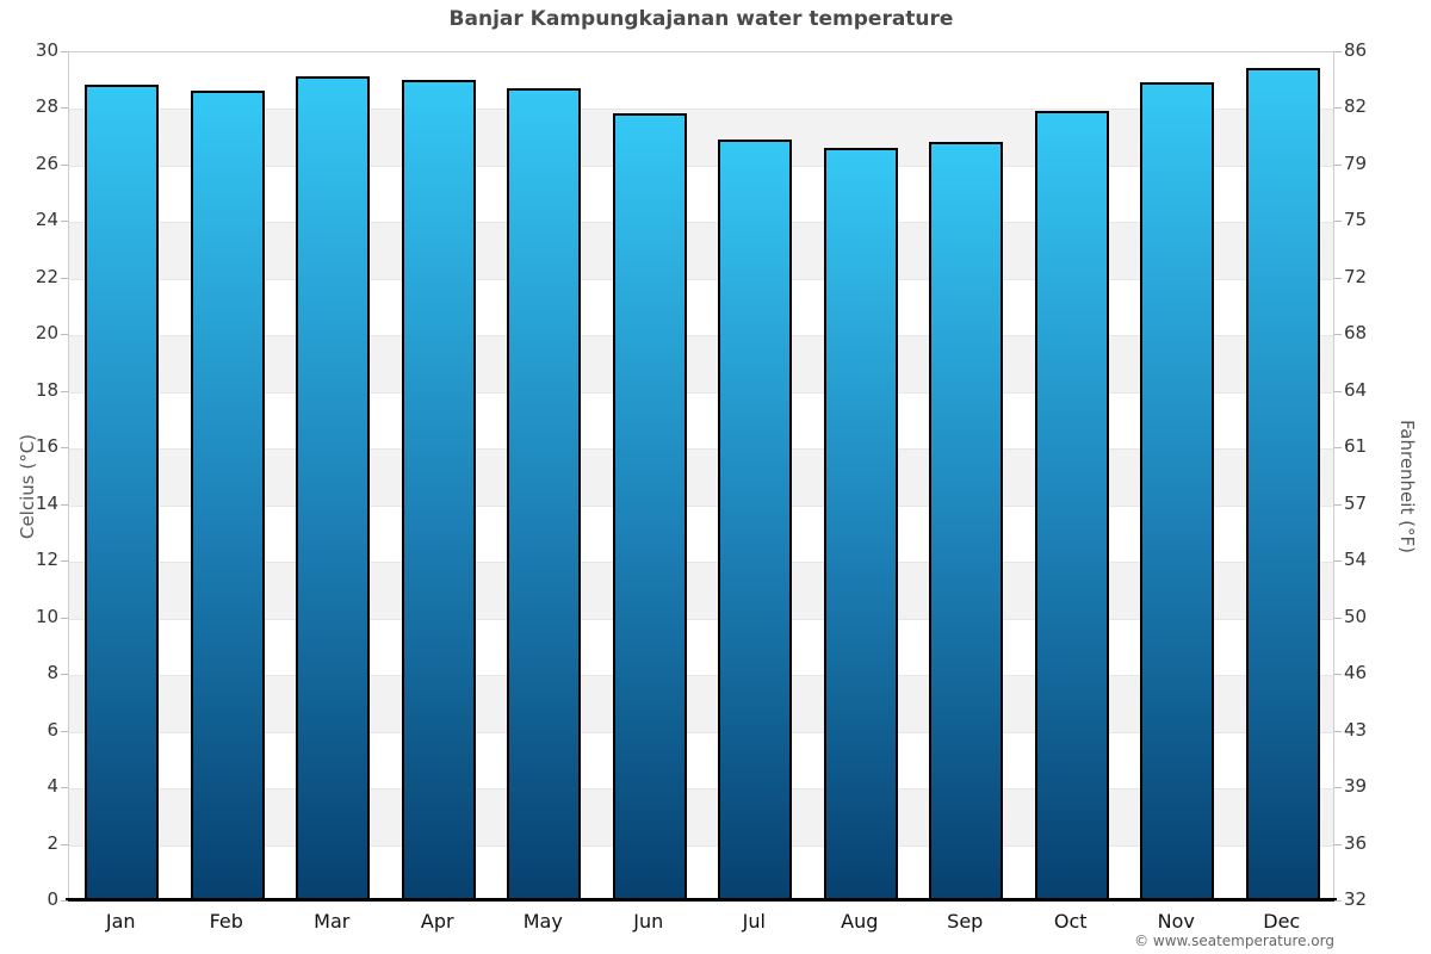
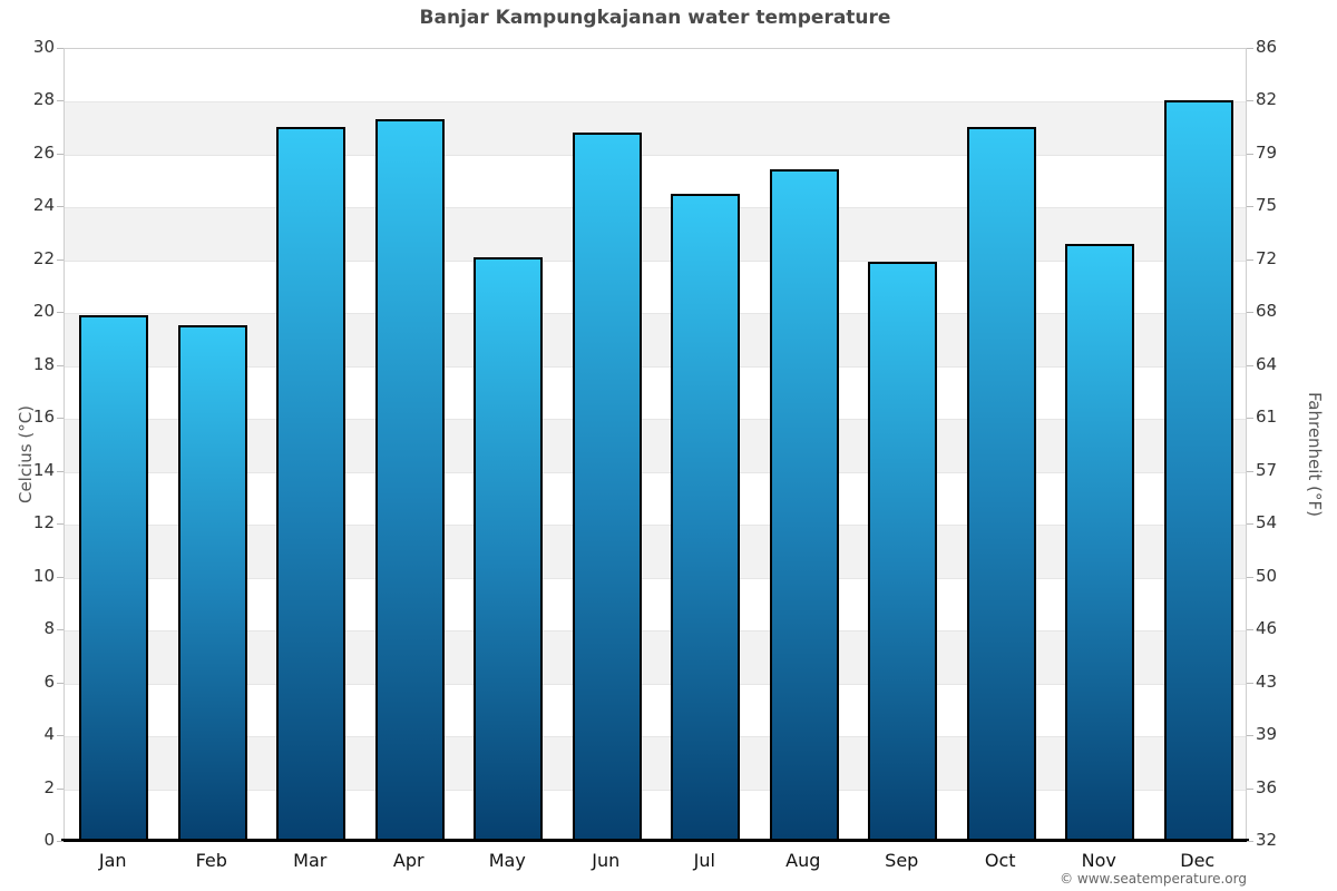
Jan: 28.8 -> 19.9
Feb: 28.6 -> 19.5
Mar: 29.1 -> 27.0
Apr: 29.0 -> 27.3
May: 28.7 -> 22.1
Jun: 27.8 -> 26.8
Jul: 26.9 -> 24.5
Aug: 26.6 -> 25.4
Sep: 26.8 -> 21.9
Oct: 27.9 -> 27.0
Nov: 28.9 -> 22.6
Dec: 29.4 -> 28.0
